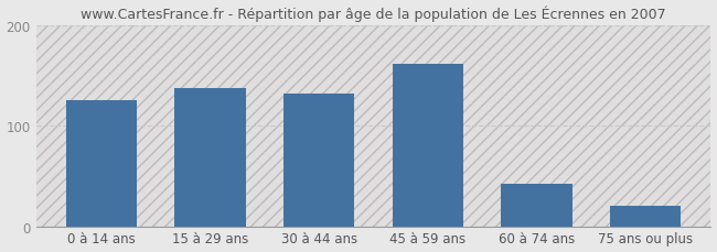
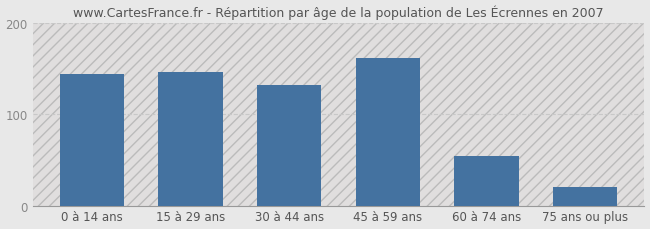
0 à 14 ans: 125 -> 144
15 à 29 ans: 138 -> 146
60 à 74 ans: 42 -> 54
